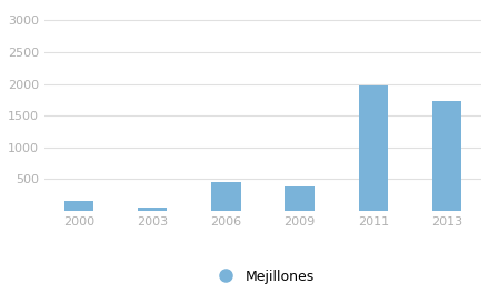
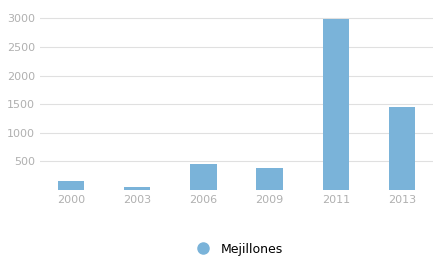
2011: 1980 -> 2990
2013: 1740 -> 1460
